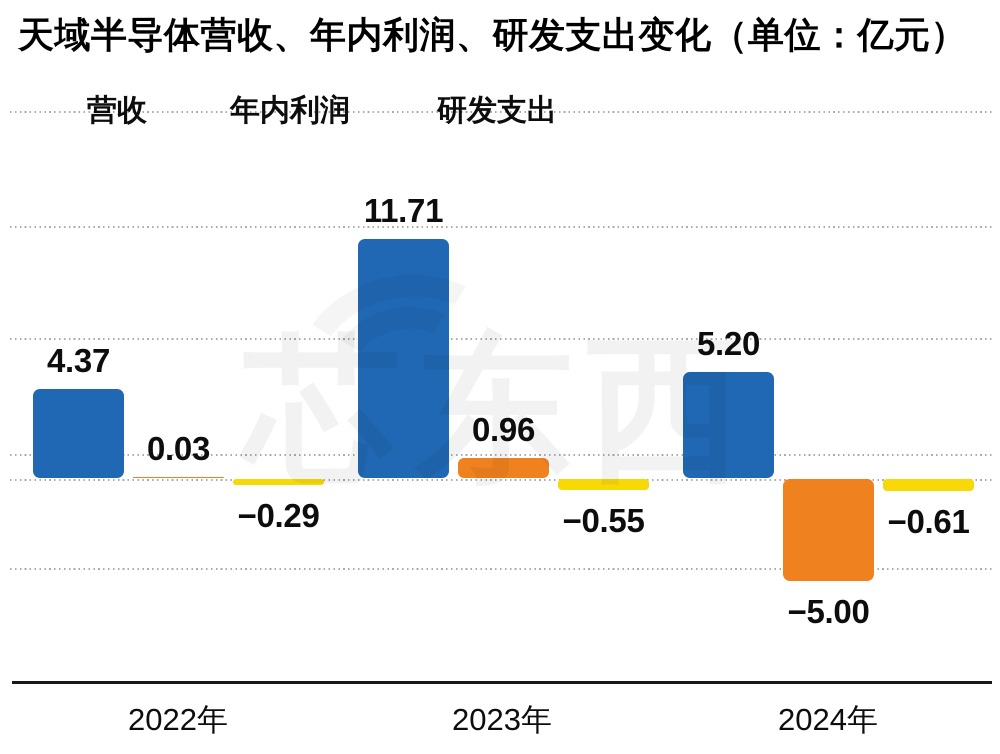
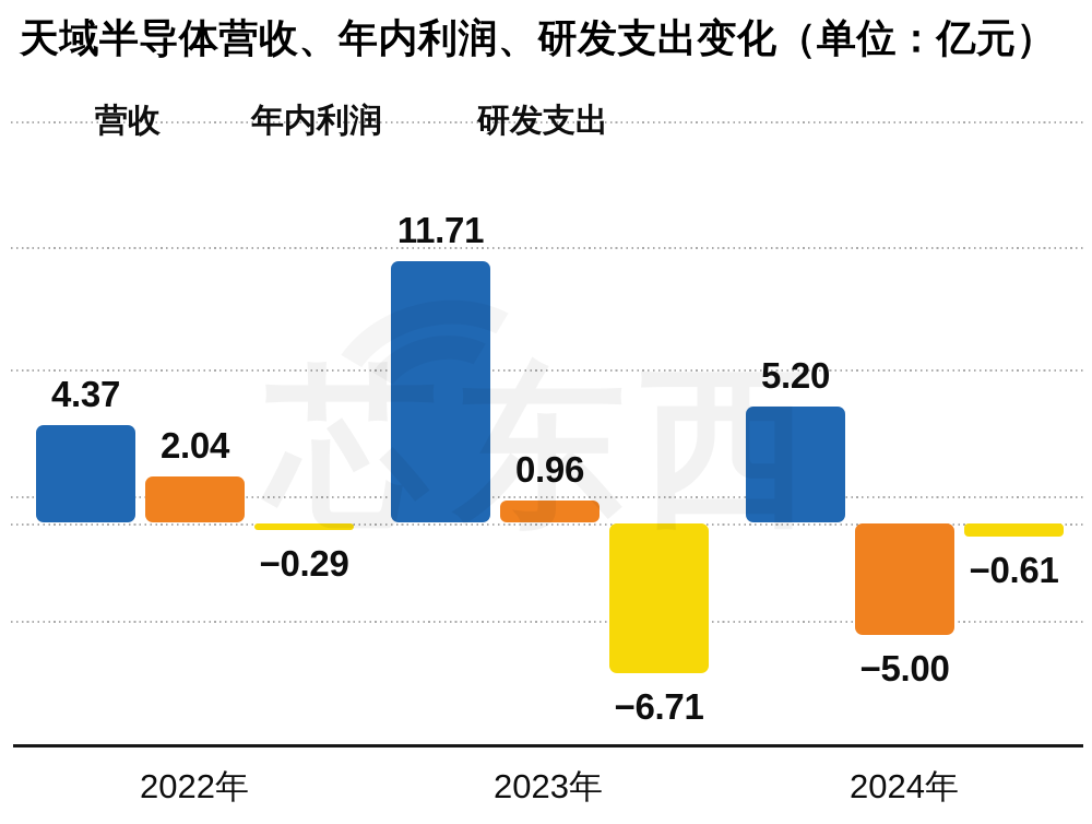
年内利润/2022年: 0.03 -> 2.04
研发支出/2023年: −0.55 -> −6.71
